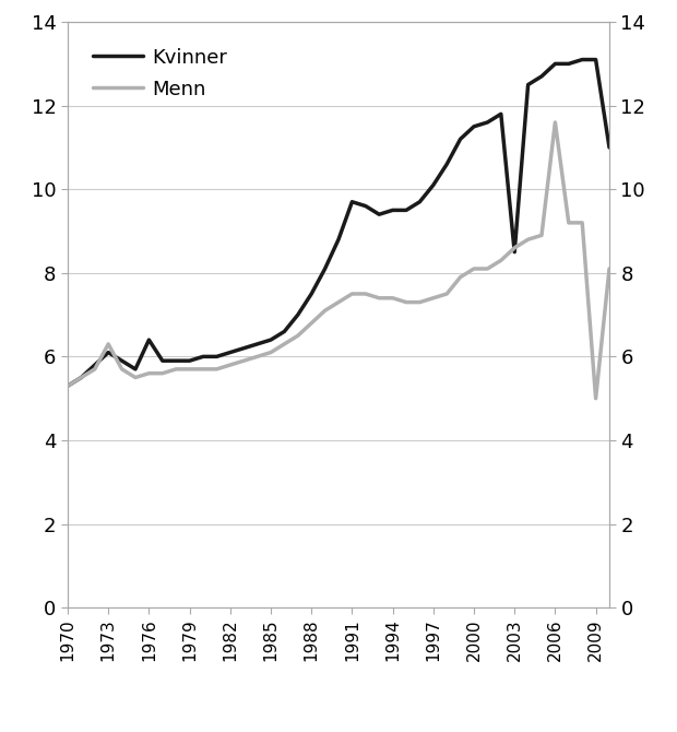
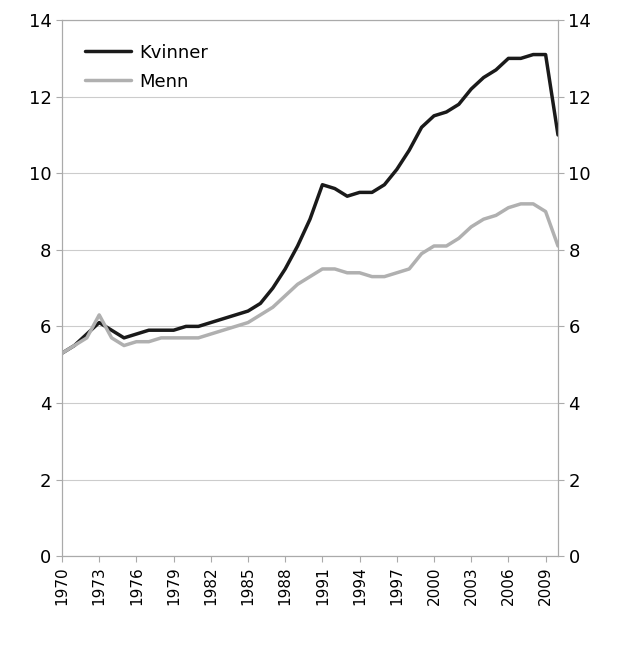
Kvinner/1976: 6.4 -> 5.8
Kvinner/2003: 8.5 -> 12.2
Menn/2006: 11.6 -> 9.1
Menn/2009: 5.0 -> 9.0
